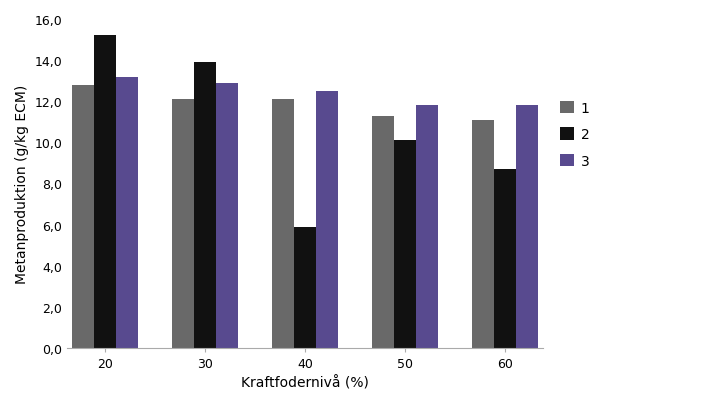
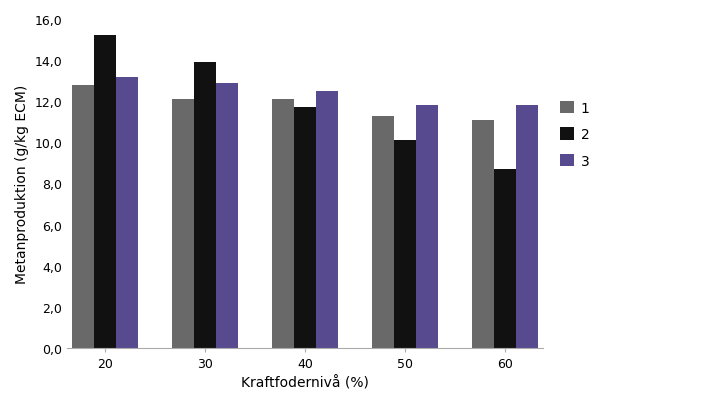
2/40: 5,9 -> 11,7
